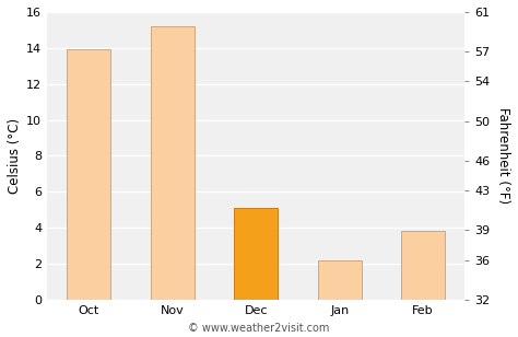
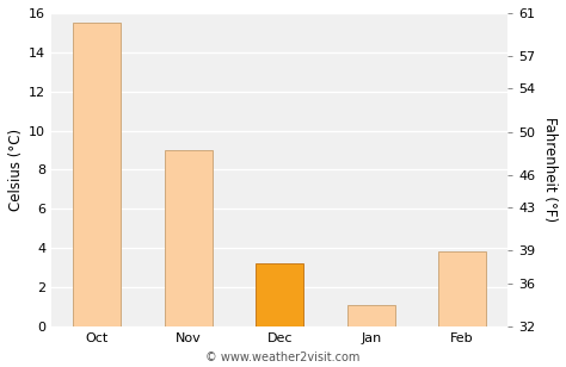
Oct: 13.9 -> 15.5
Nov: 15.2 -> 9.0
Dec: 5.1 -> 3.2
Jan: 2.2 -> 1.1
